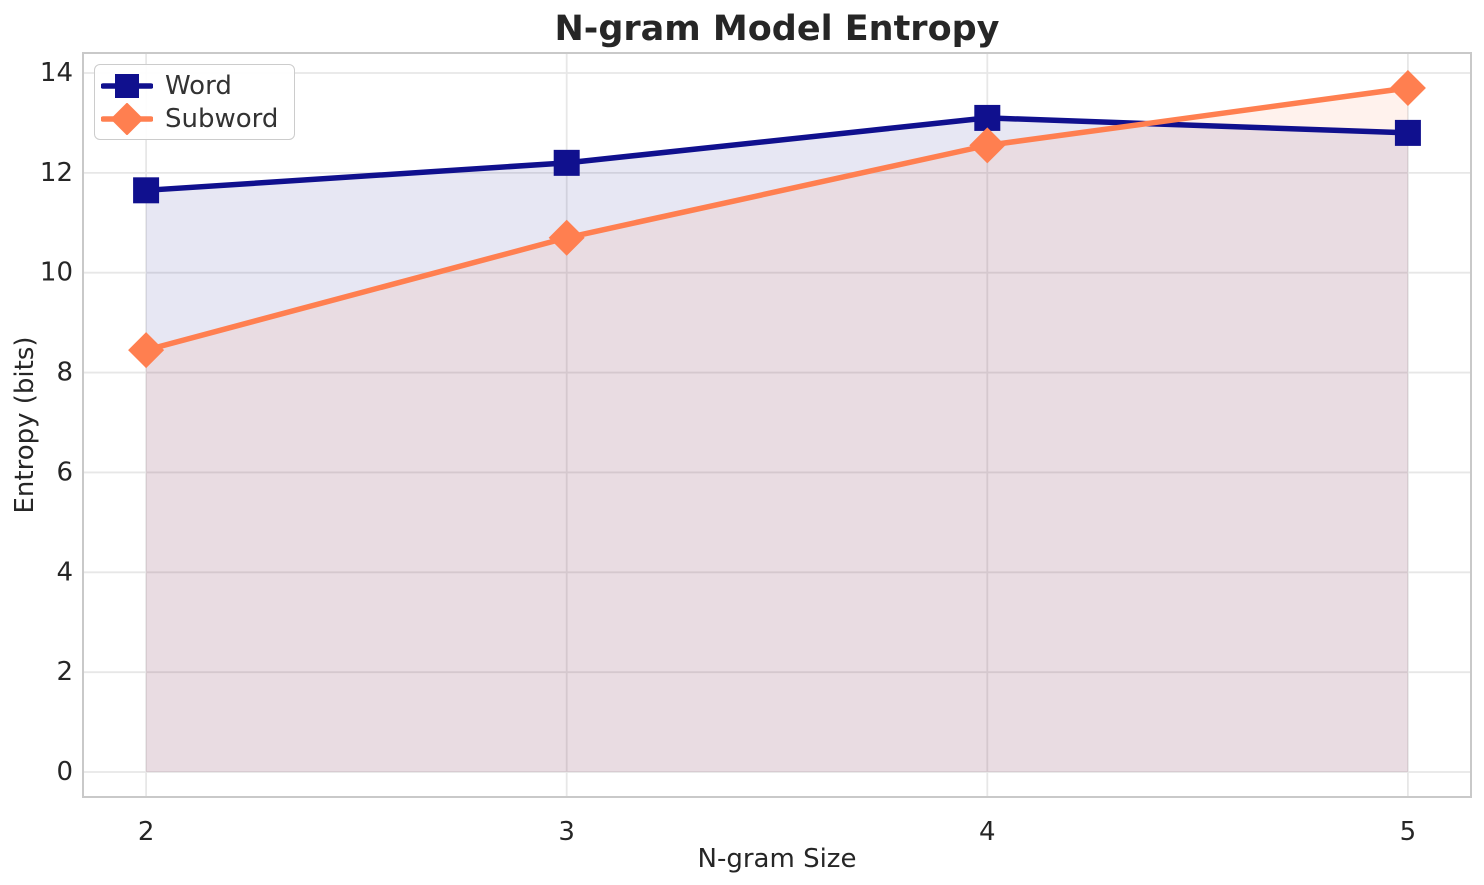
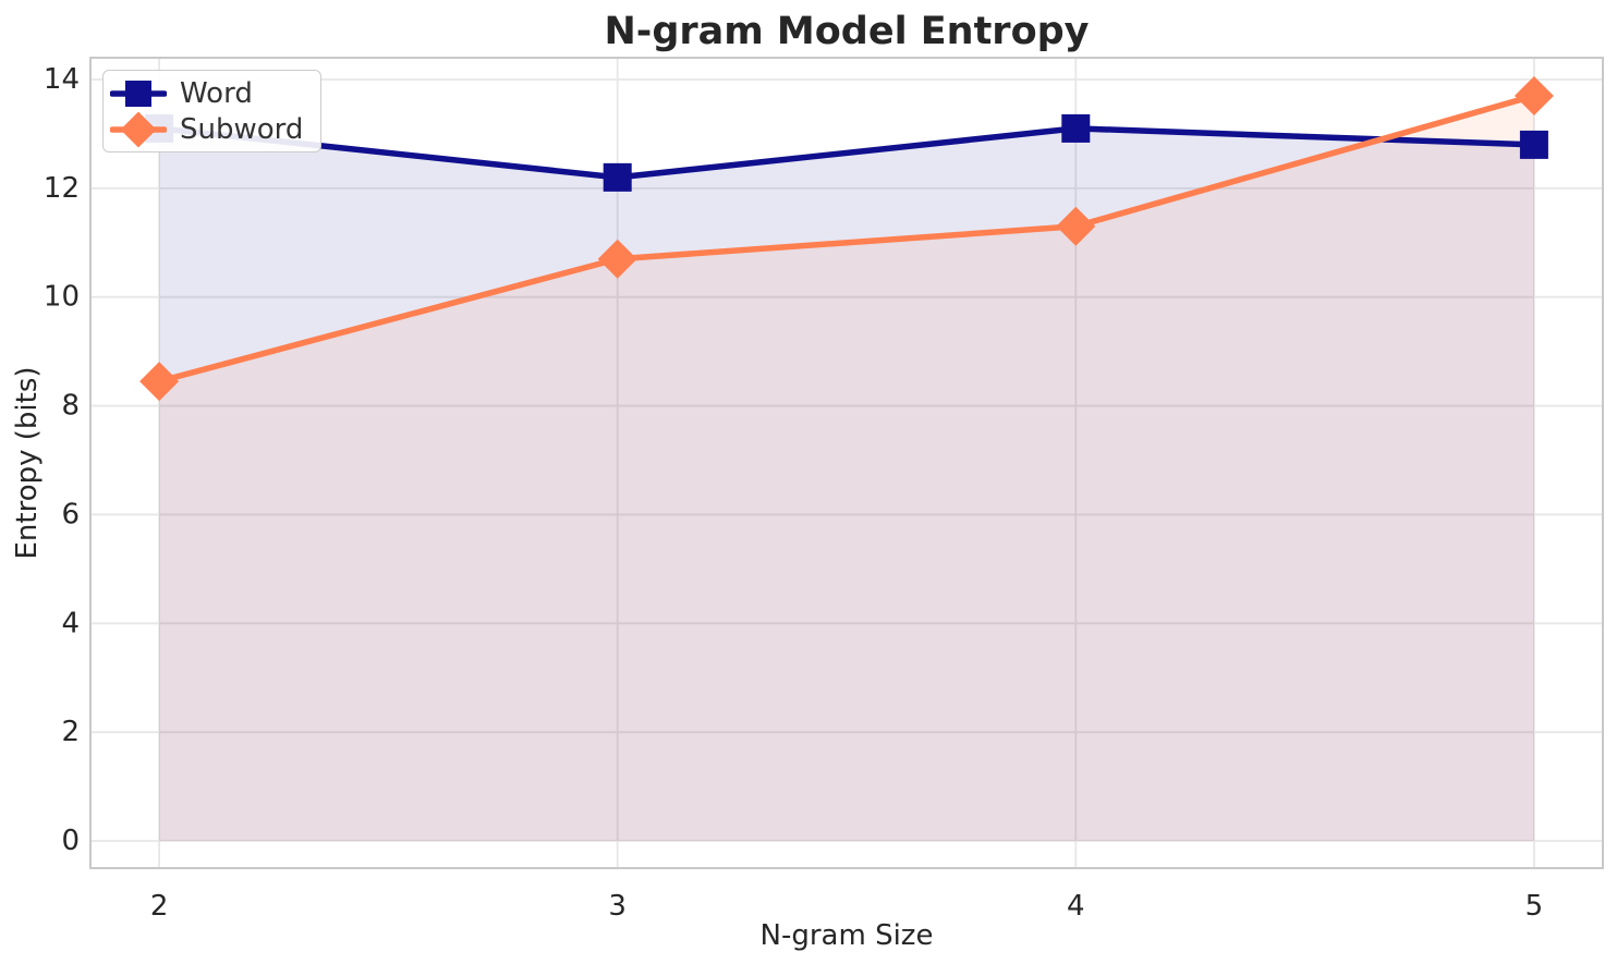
Word/2: 11.7 -> 13.1
Subword/4: 12.6 -> 11.3
